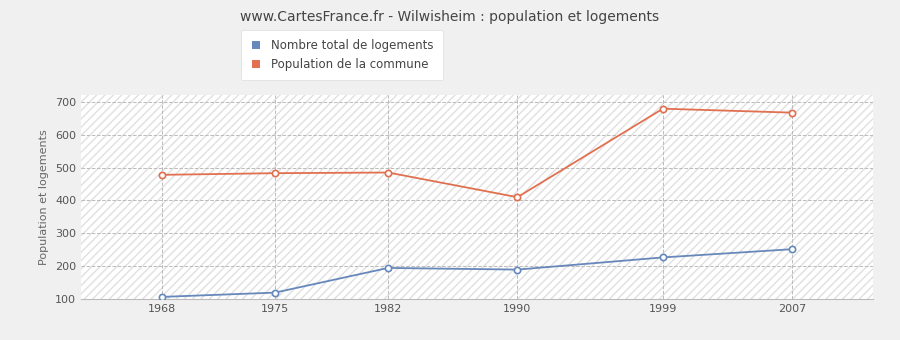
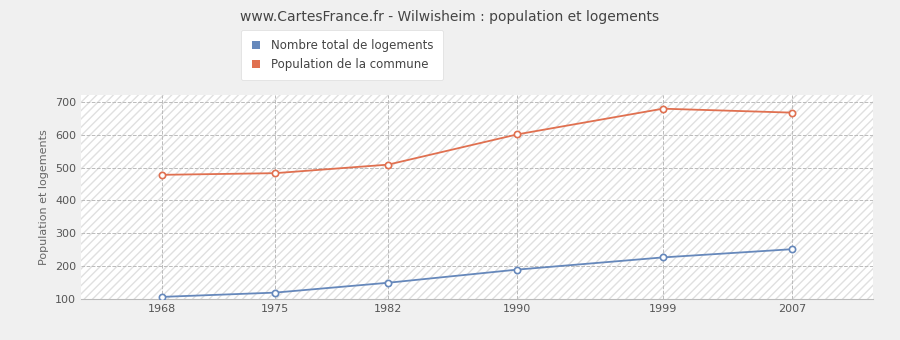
Nombre total de logements/1982: 195 -> 150
Population de la commune/1982: 485 -> 509
Population de la commune/1990: 410 -> 601
